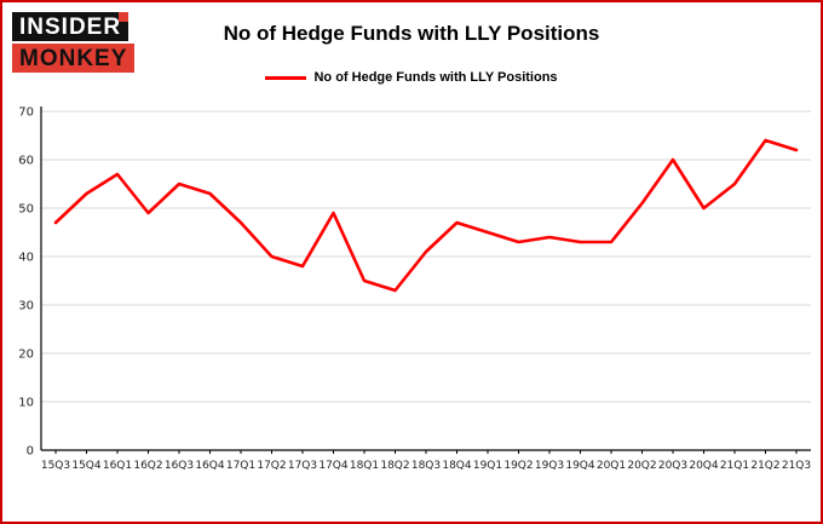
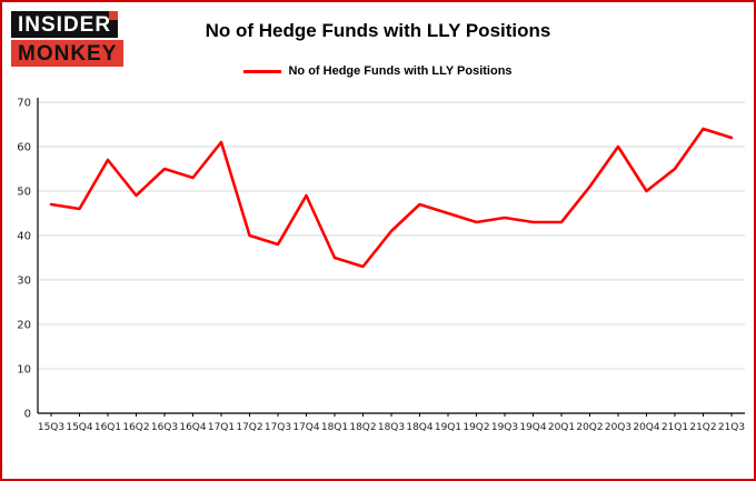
15Q4: 53 -> 46
17Q1: 47 -> 61
